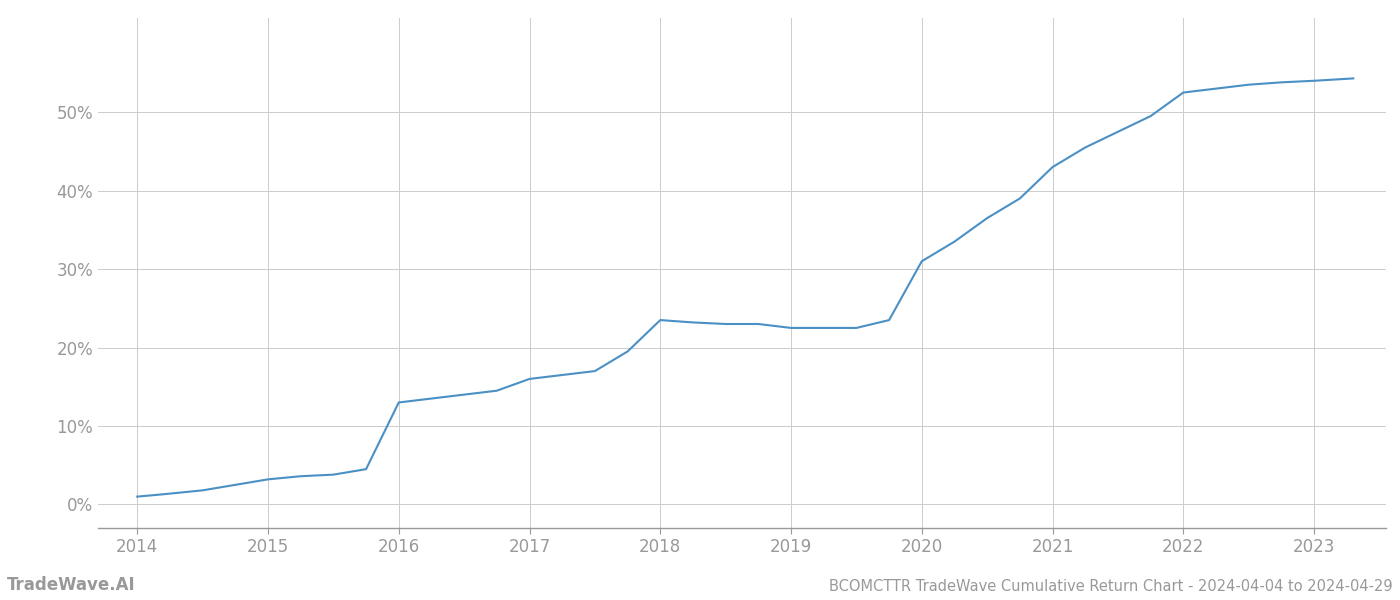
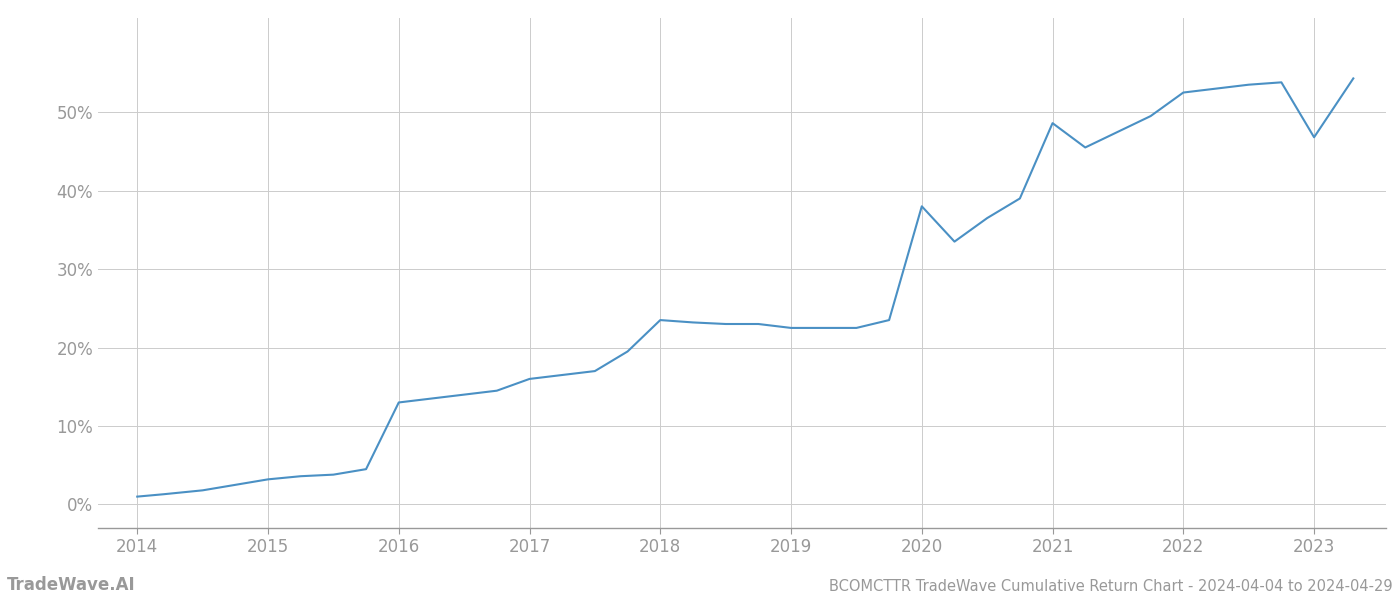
2020: 31.0% -> 38.0%
2021: 43.0% -> 48.6%
2023: 54.0% -> 46.8%
